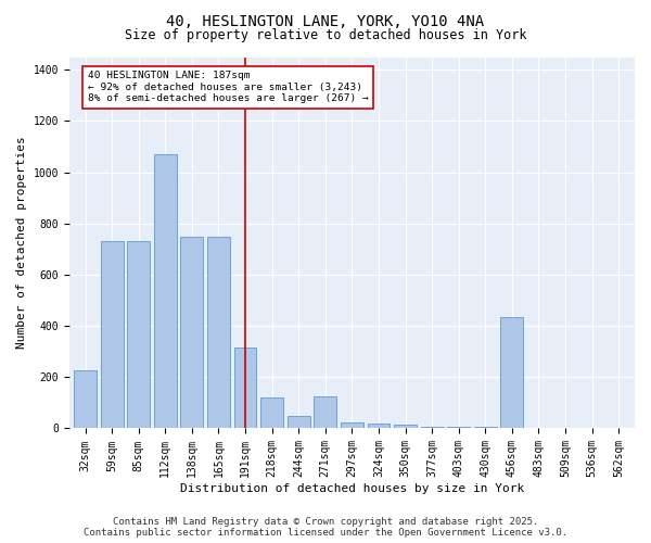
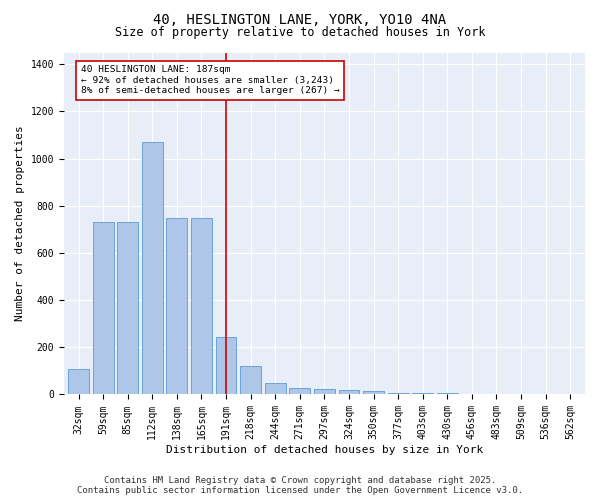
32sqm: 225 -> 110
191sqm: 315 -> 245
271sqm: 125 -> 27
456sqm: 435 -> 3
